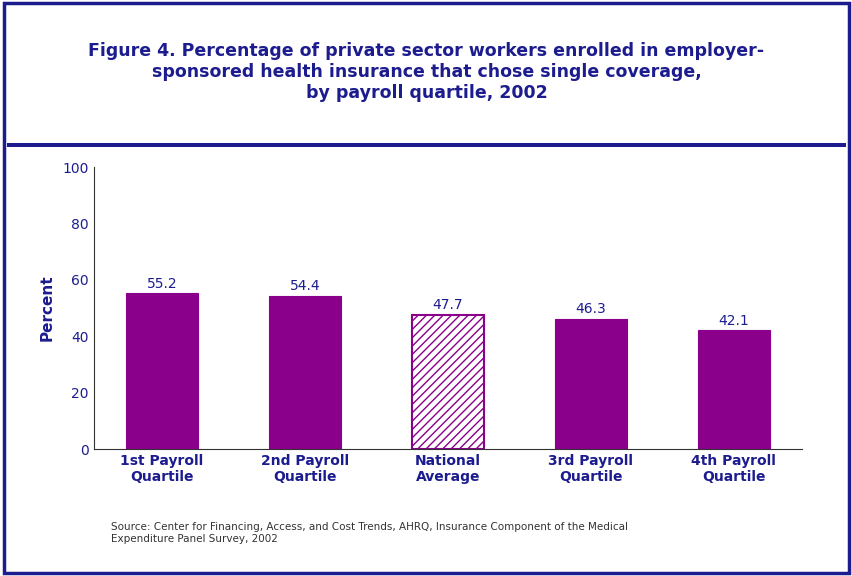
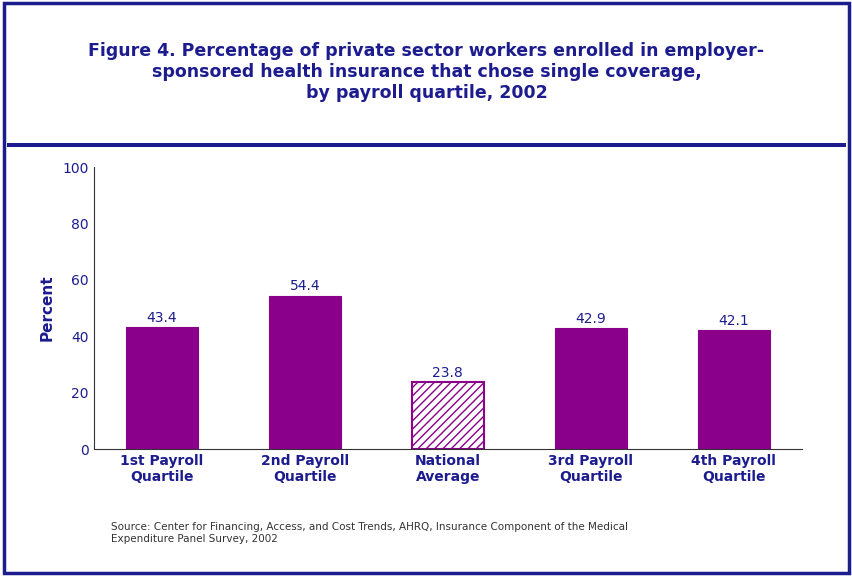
1st Payroll Quartile: 55.2 -> 43.4
National Average: 47.7 -> 23.8
3rd Payroll Quartile: 46.3 -> 42.9
